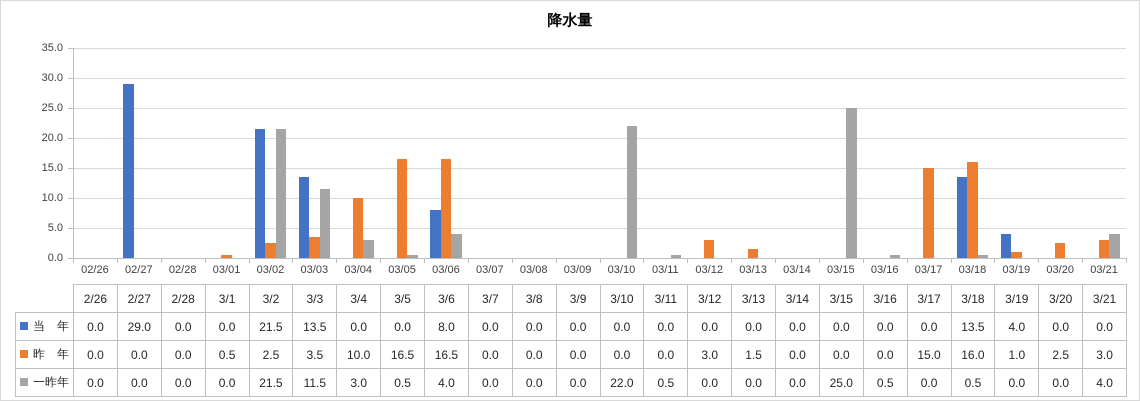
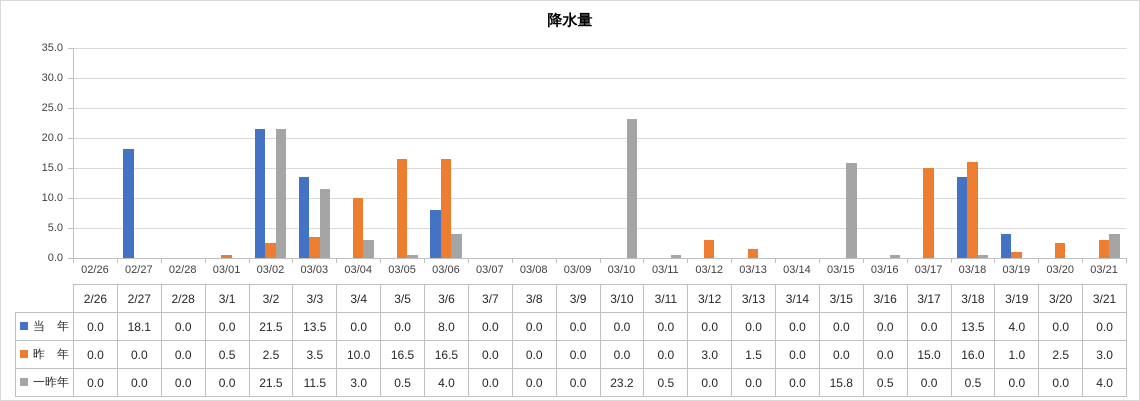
当 年/02/27: 29.0 -> 18.1
一昨年/03/10: 22.0 -> 23.2
一昨年/03/15: 25.0 -> 15.8
